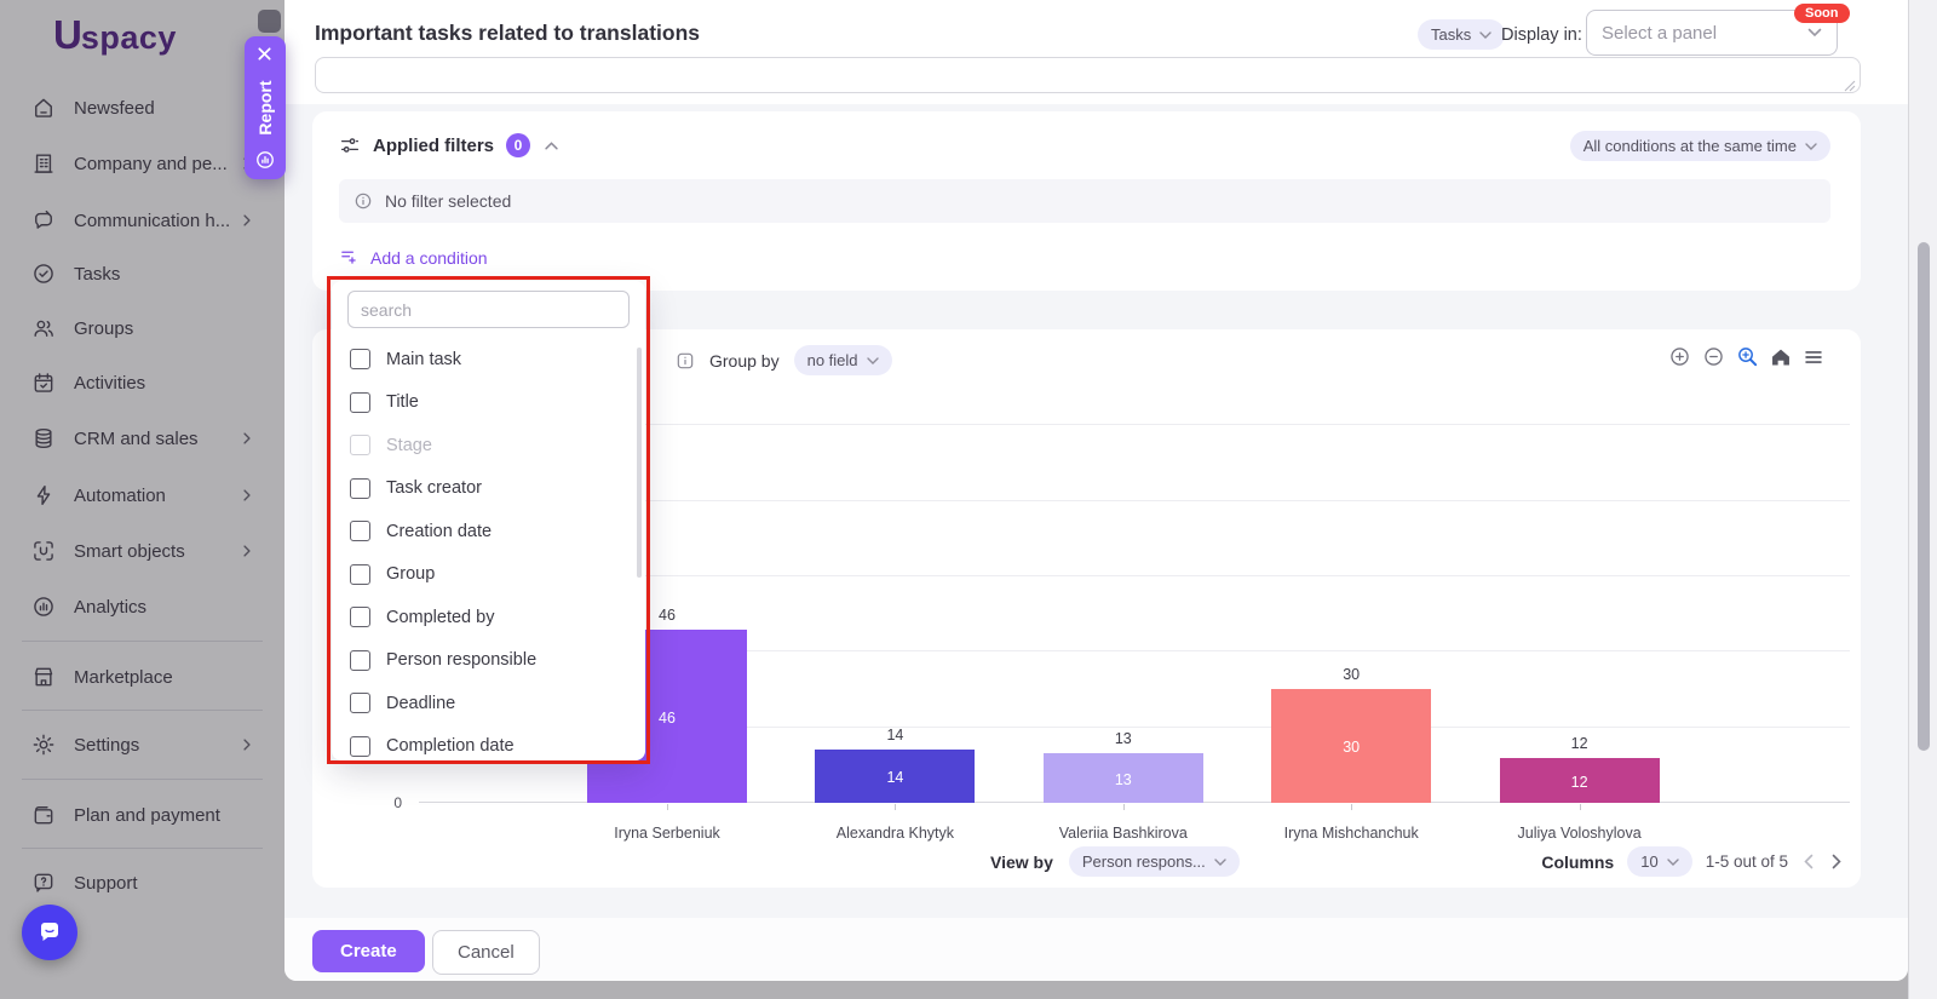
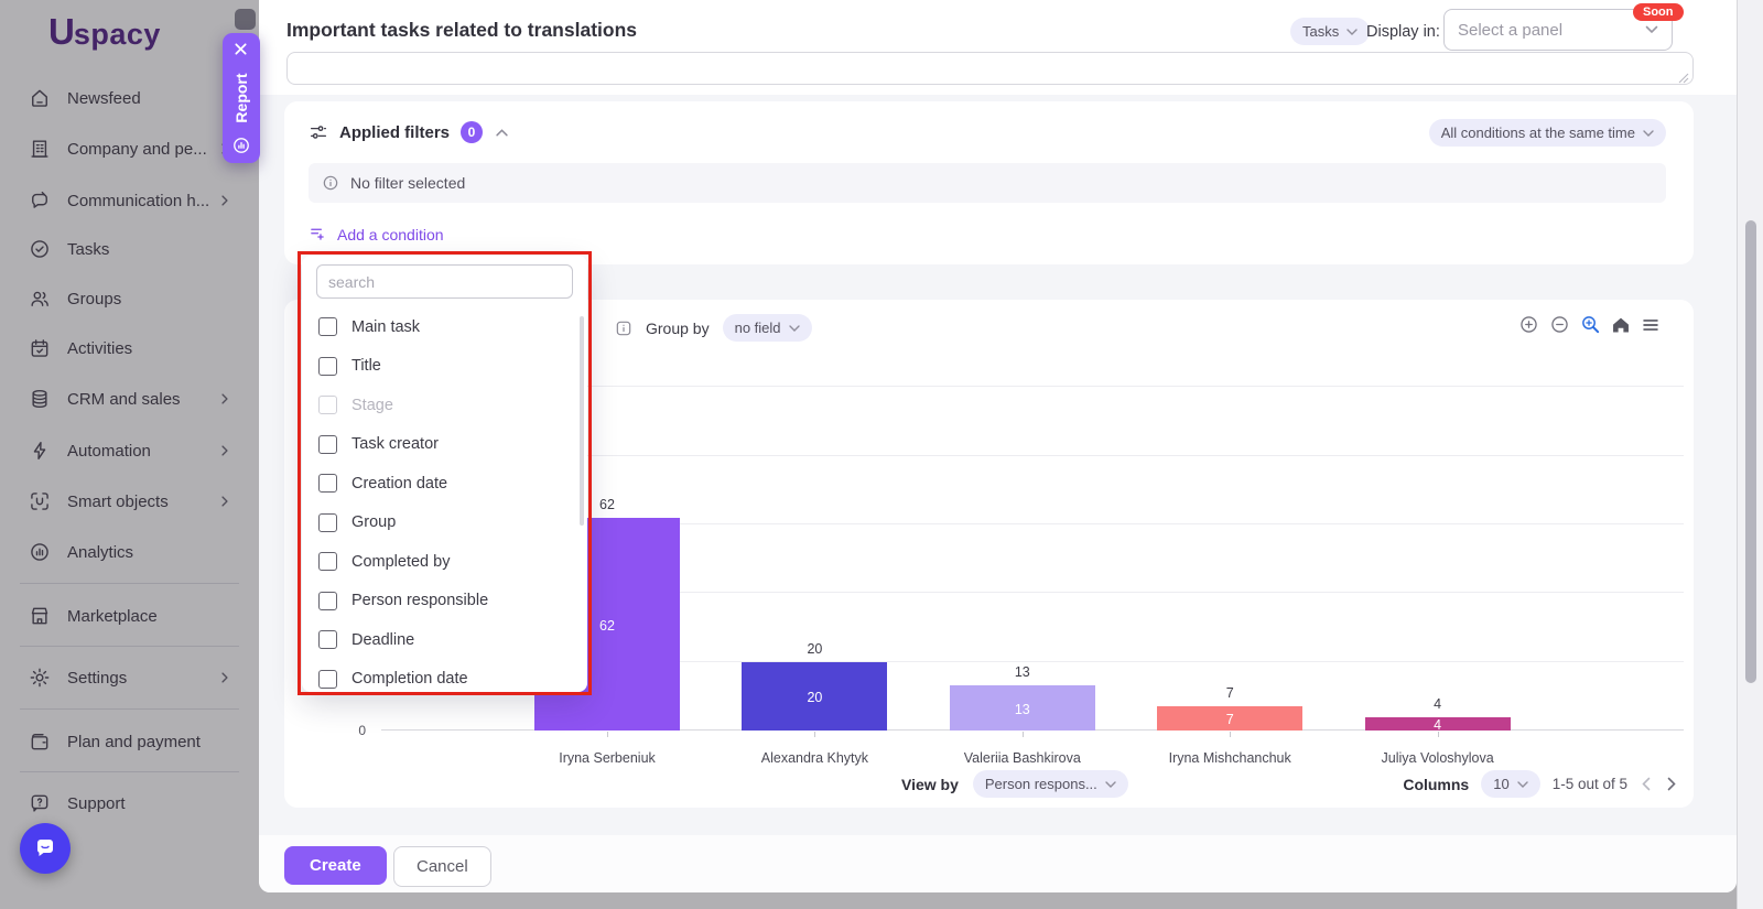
Iryna Serbeniuk: 46 -> 62
Alexandra Khytyk: 14 -> 20
Iryna Mishchanchuk: 30 -> 7
Juliya Voloshylova: 12 -> 4
